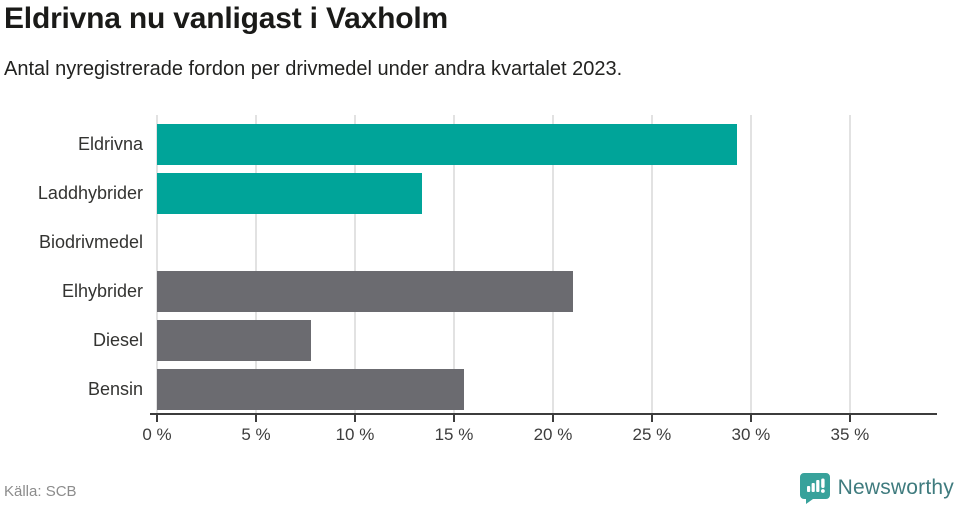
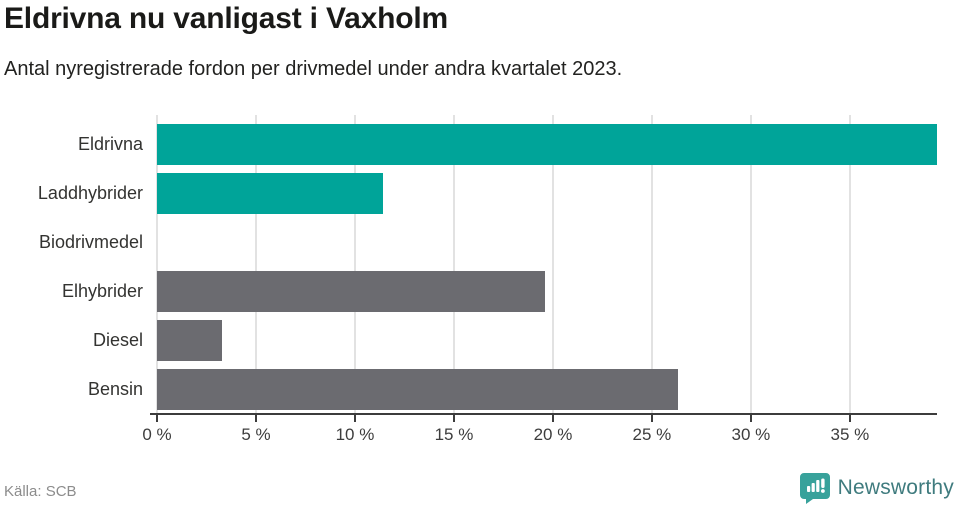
Eldrivna: 29.3% -> 39.4%
Laddhybrider: 13.4% -> 11.4%
Elhybrider: 21.0% -> 19.6%
Diesel: 7.8% -> 3.3%
Bensin: 15.5% -> 26.3%
